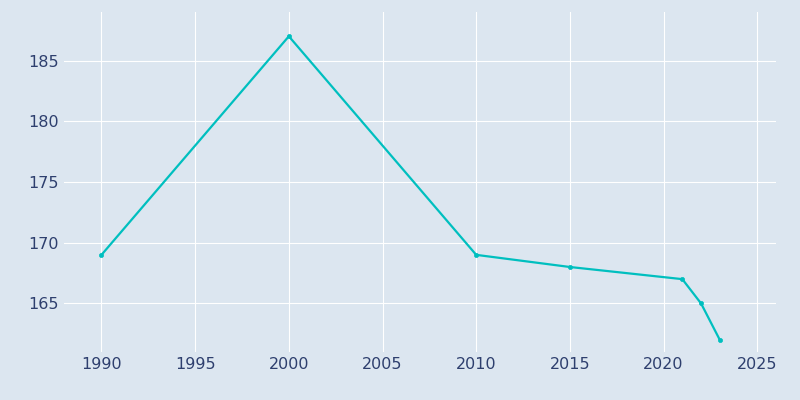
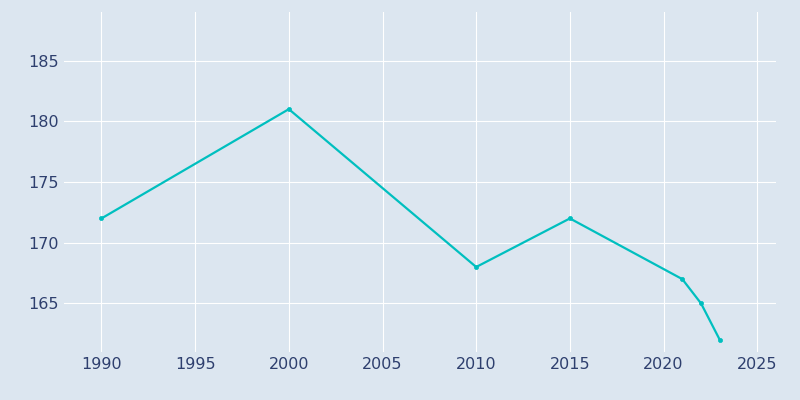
1990: 169 -> 172
2000: 187 -> 181
2010: 169 -> 168
2015: 168 -> 172
